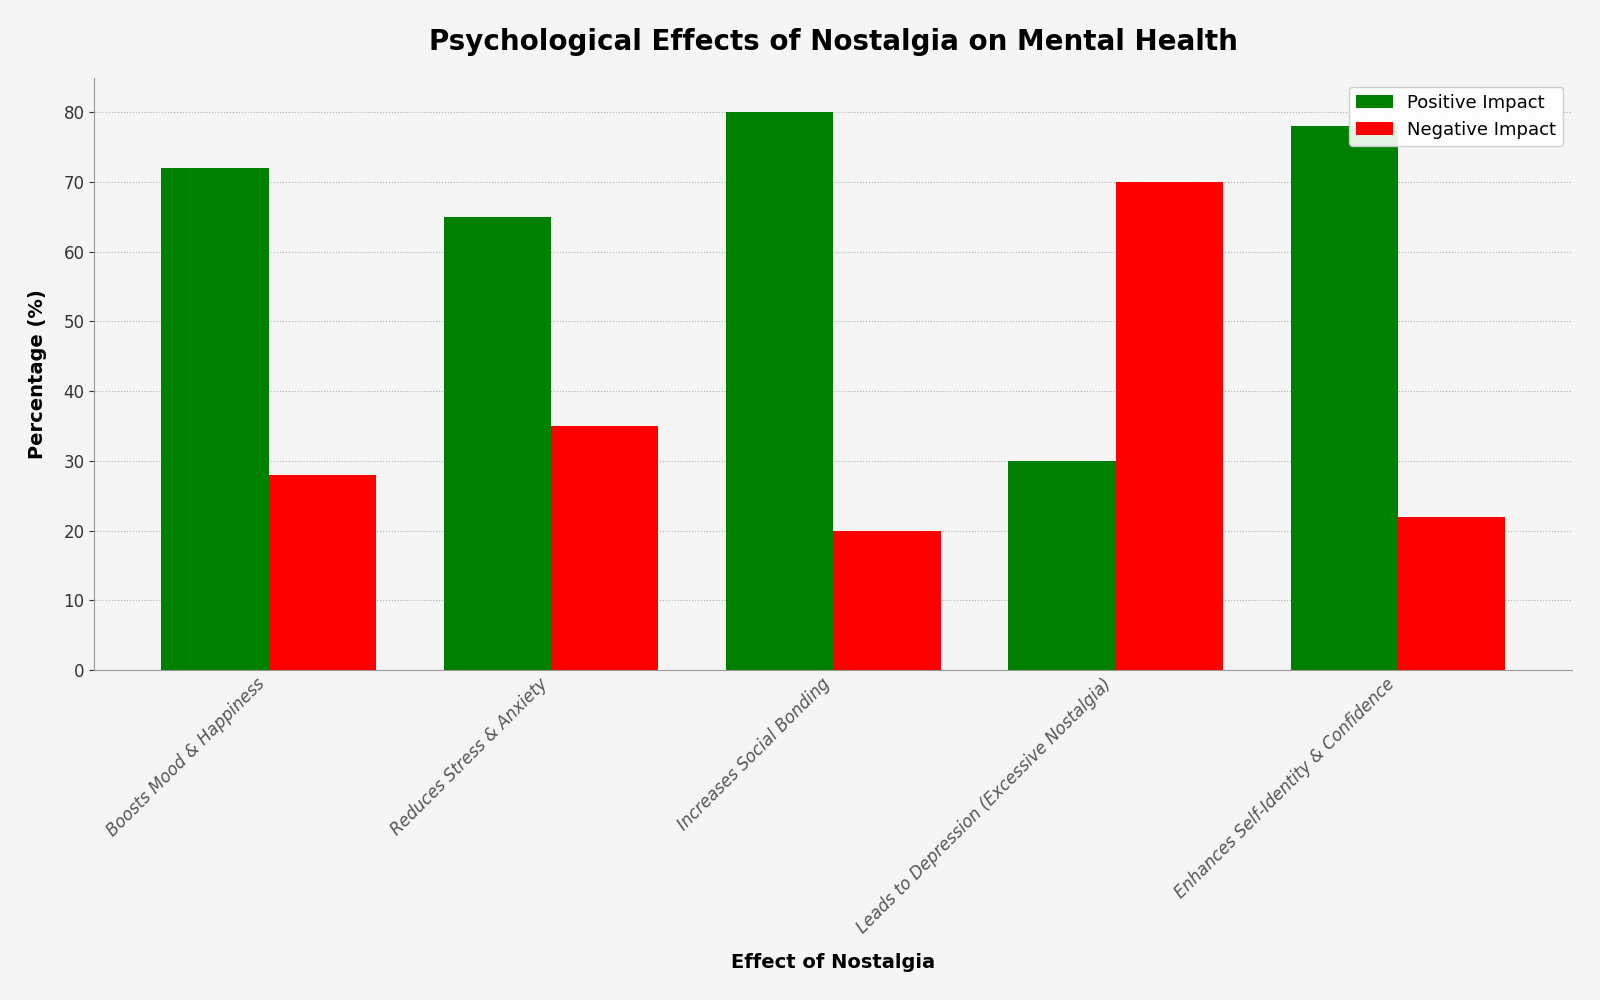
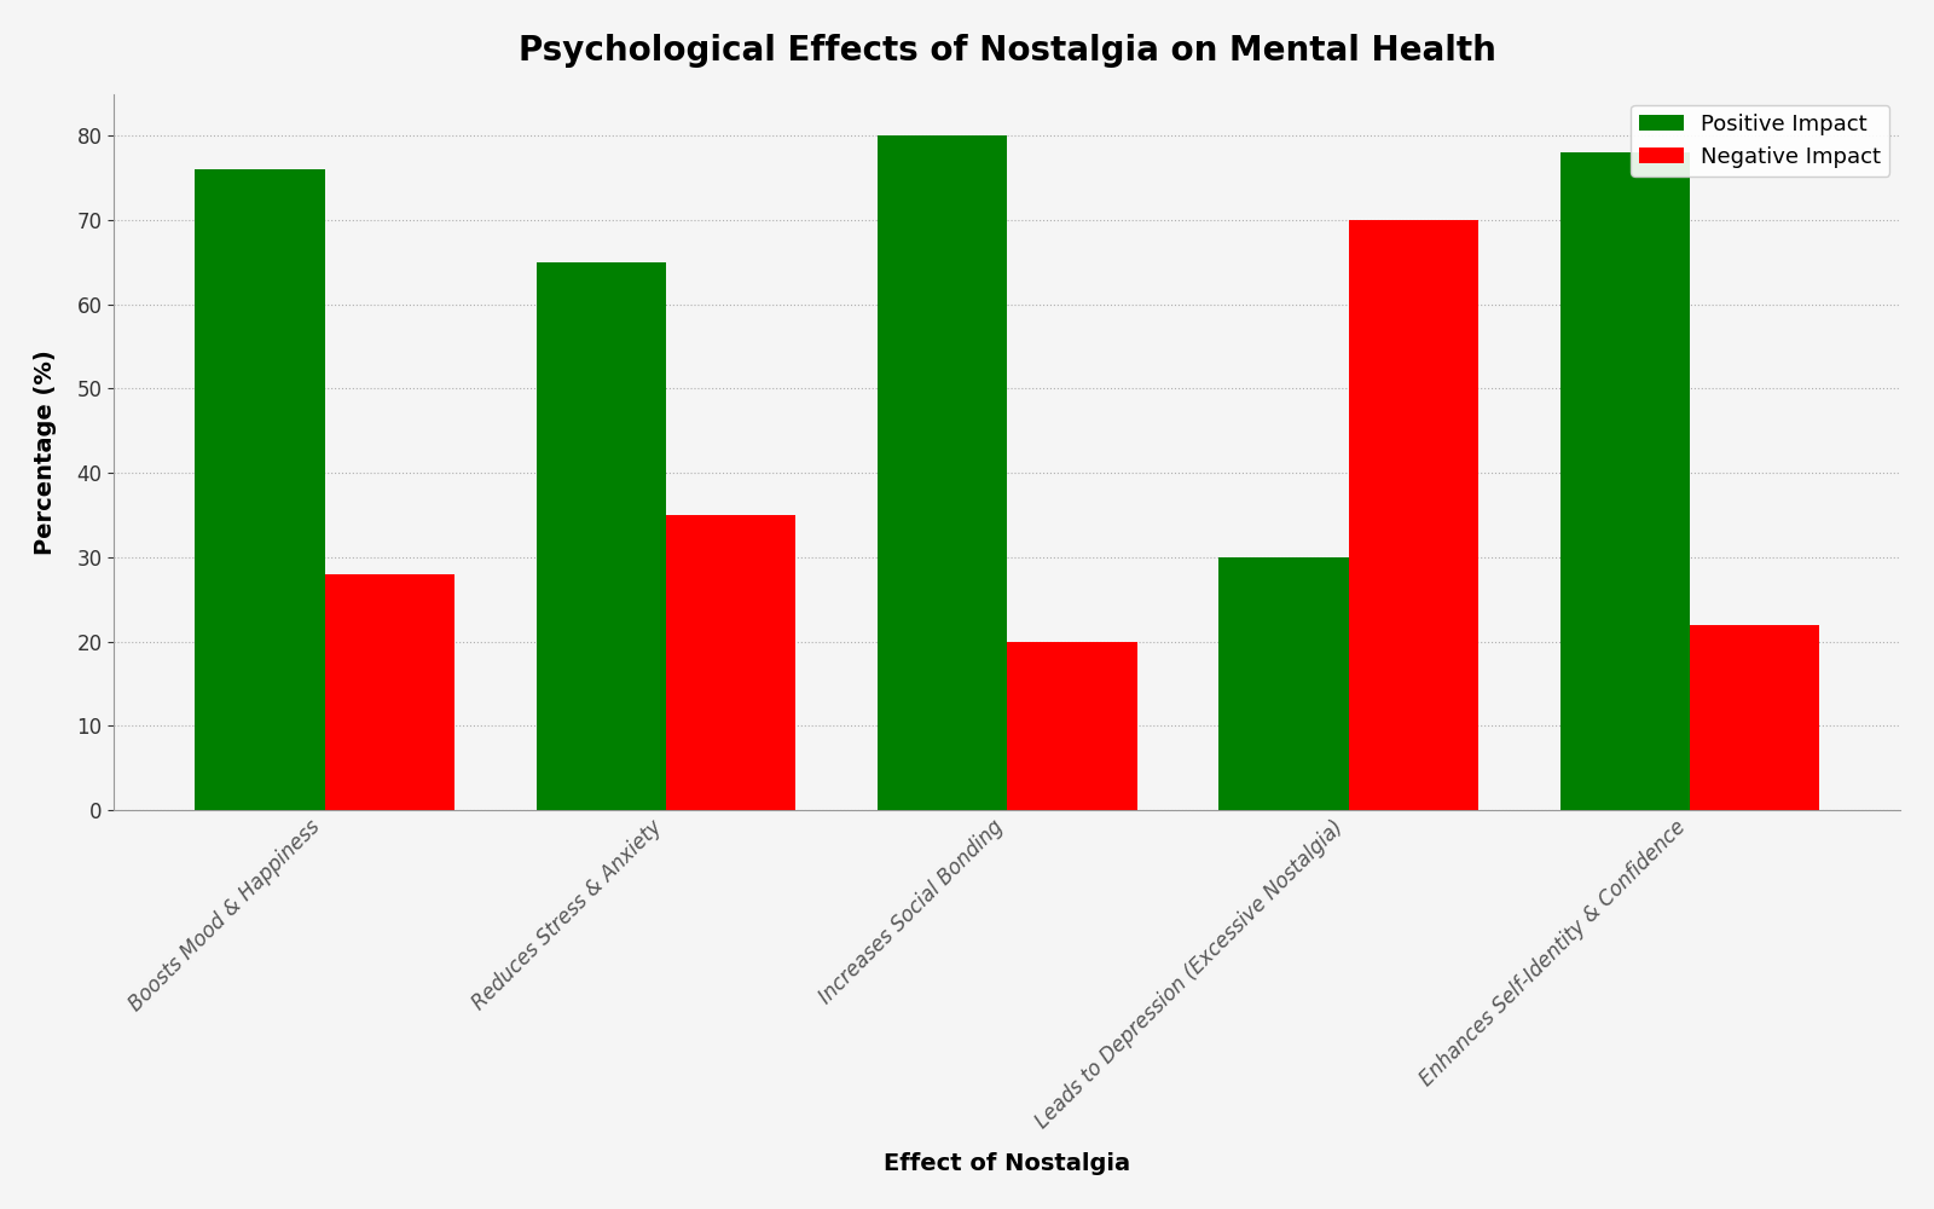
Positive Impact/Boosts Mood & Happiness: 72 -> 76
